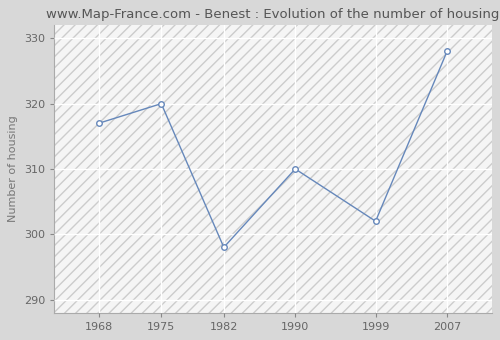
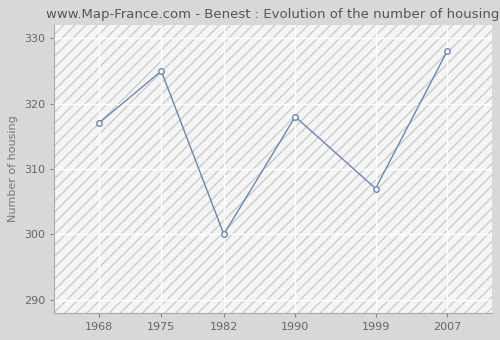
1975: 320 -> 325
1982: 298 -> 300
1990: 310 -> 318
1999: 302 -> 307
